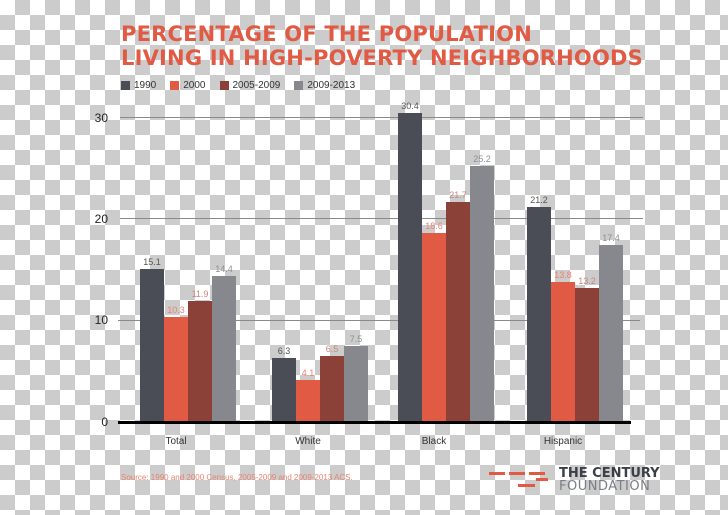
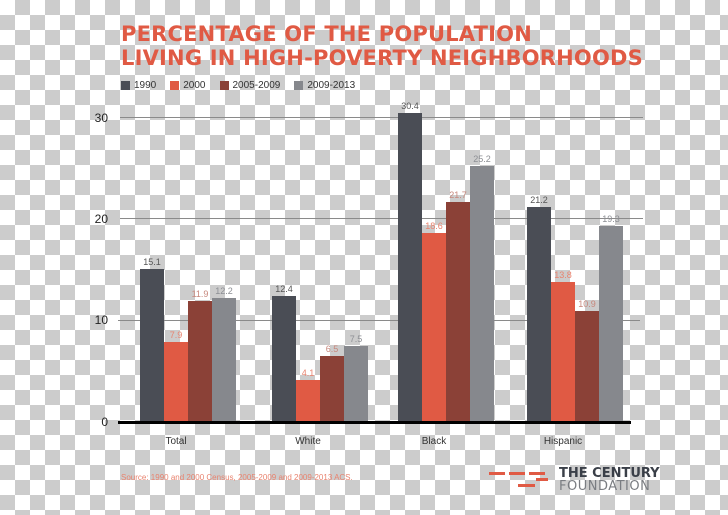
2000/Total: 10.3 -> 7.9
2009-2013/Total: 14.4 -> 12.2
1990/White: 6.3 -> 12.4
2005-2009/Hispanic: 13.2 -> 10.9
2009-2013/Hispanic: 17.4 -> 19.3
